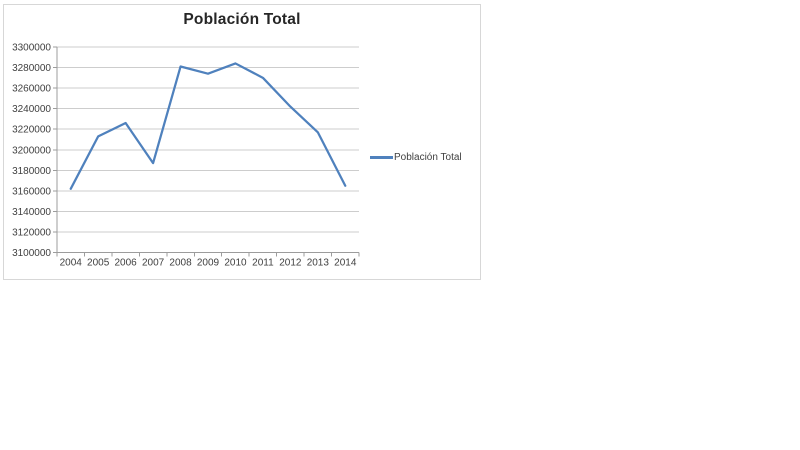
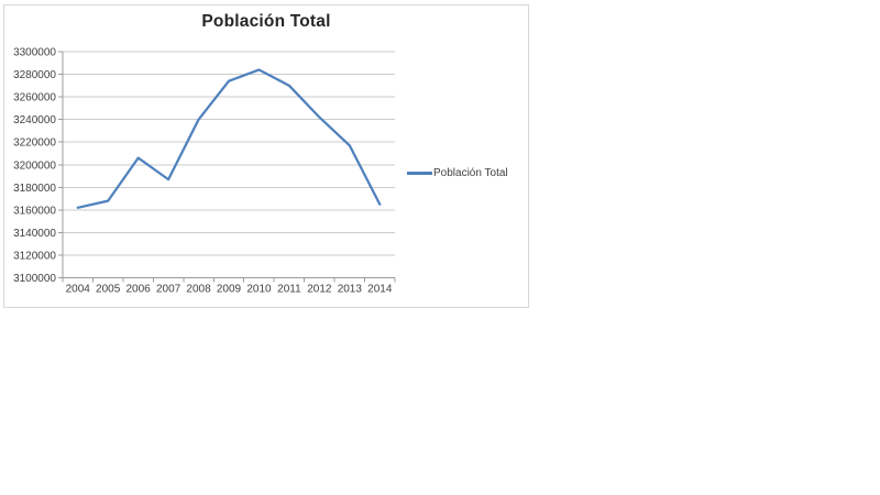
2005: 3213000 -> 3168000
2006: 3226000 -> 3206000
2008: 3281000 -> 3240000
